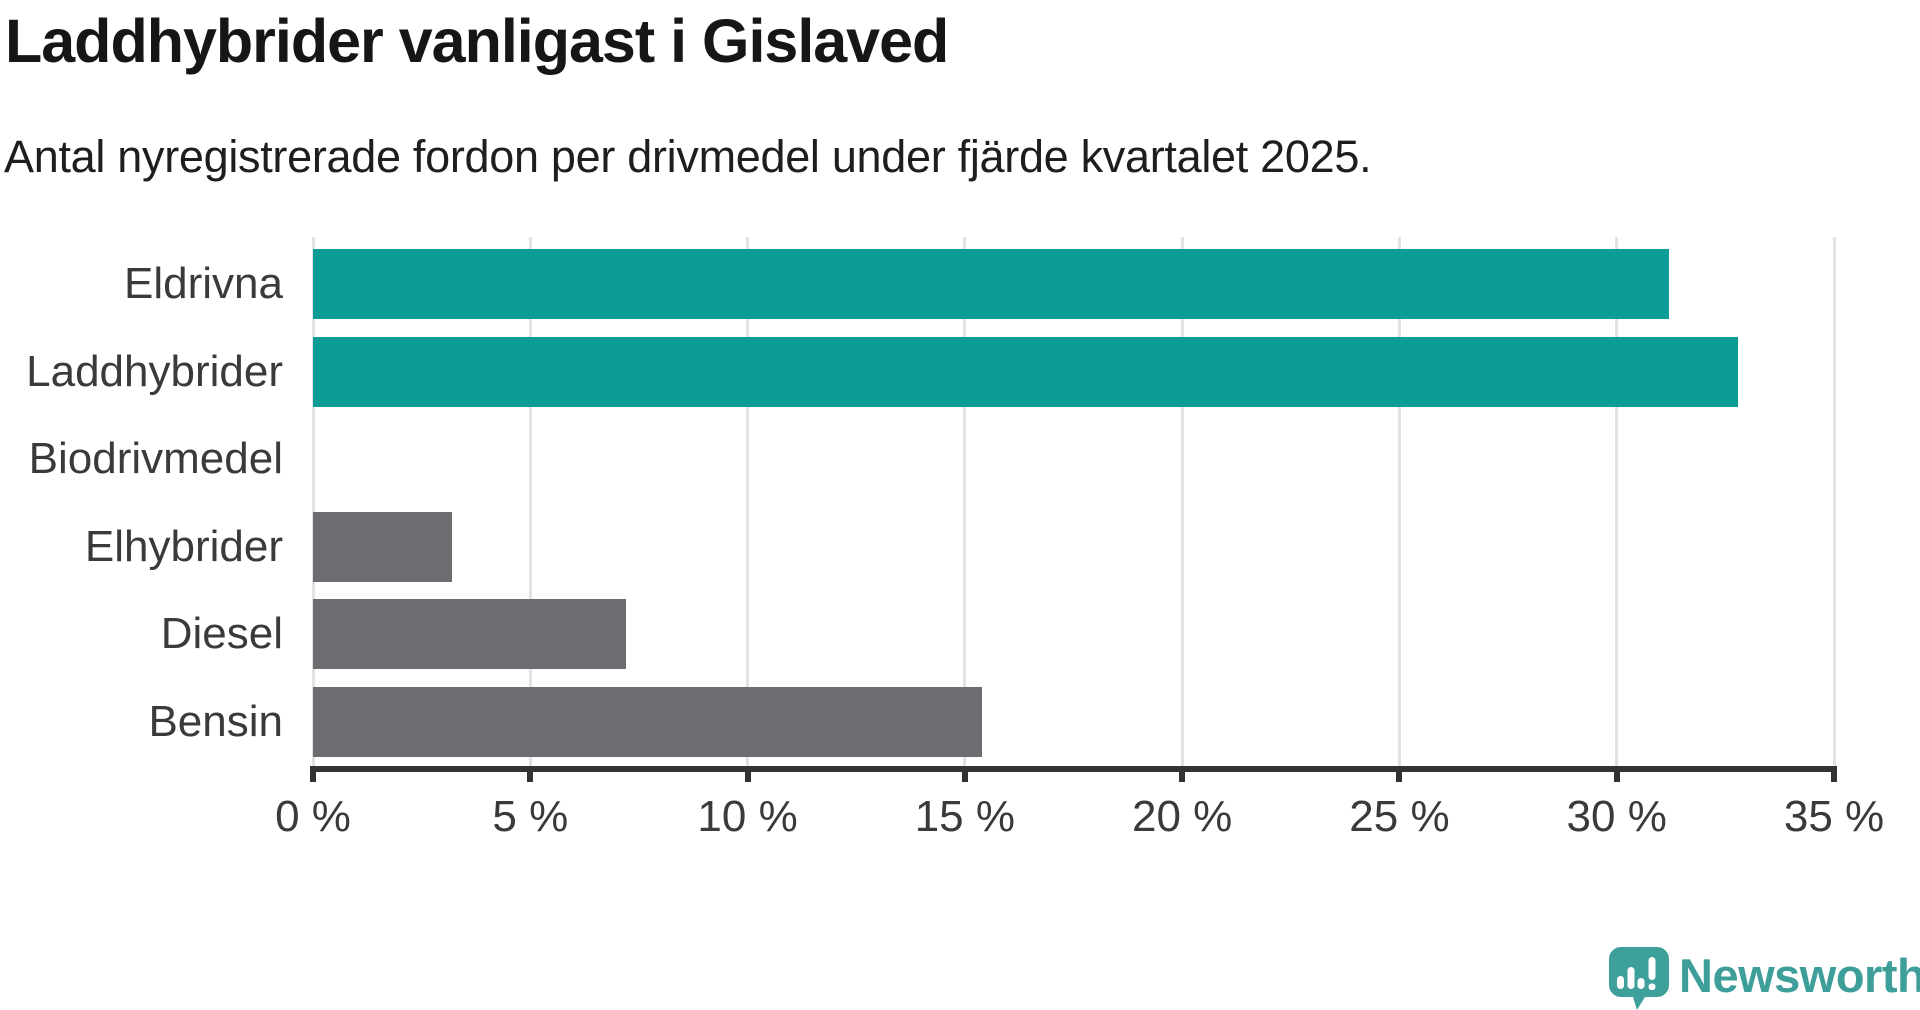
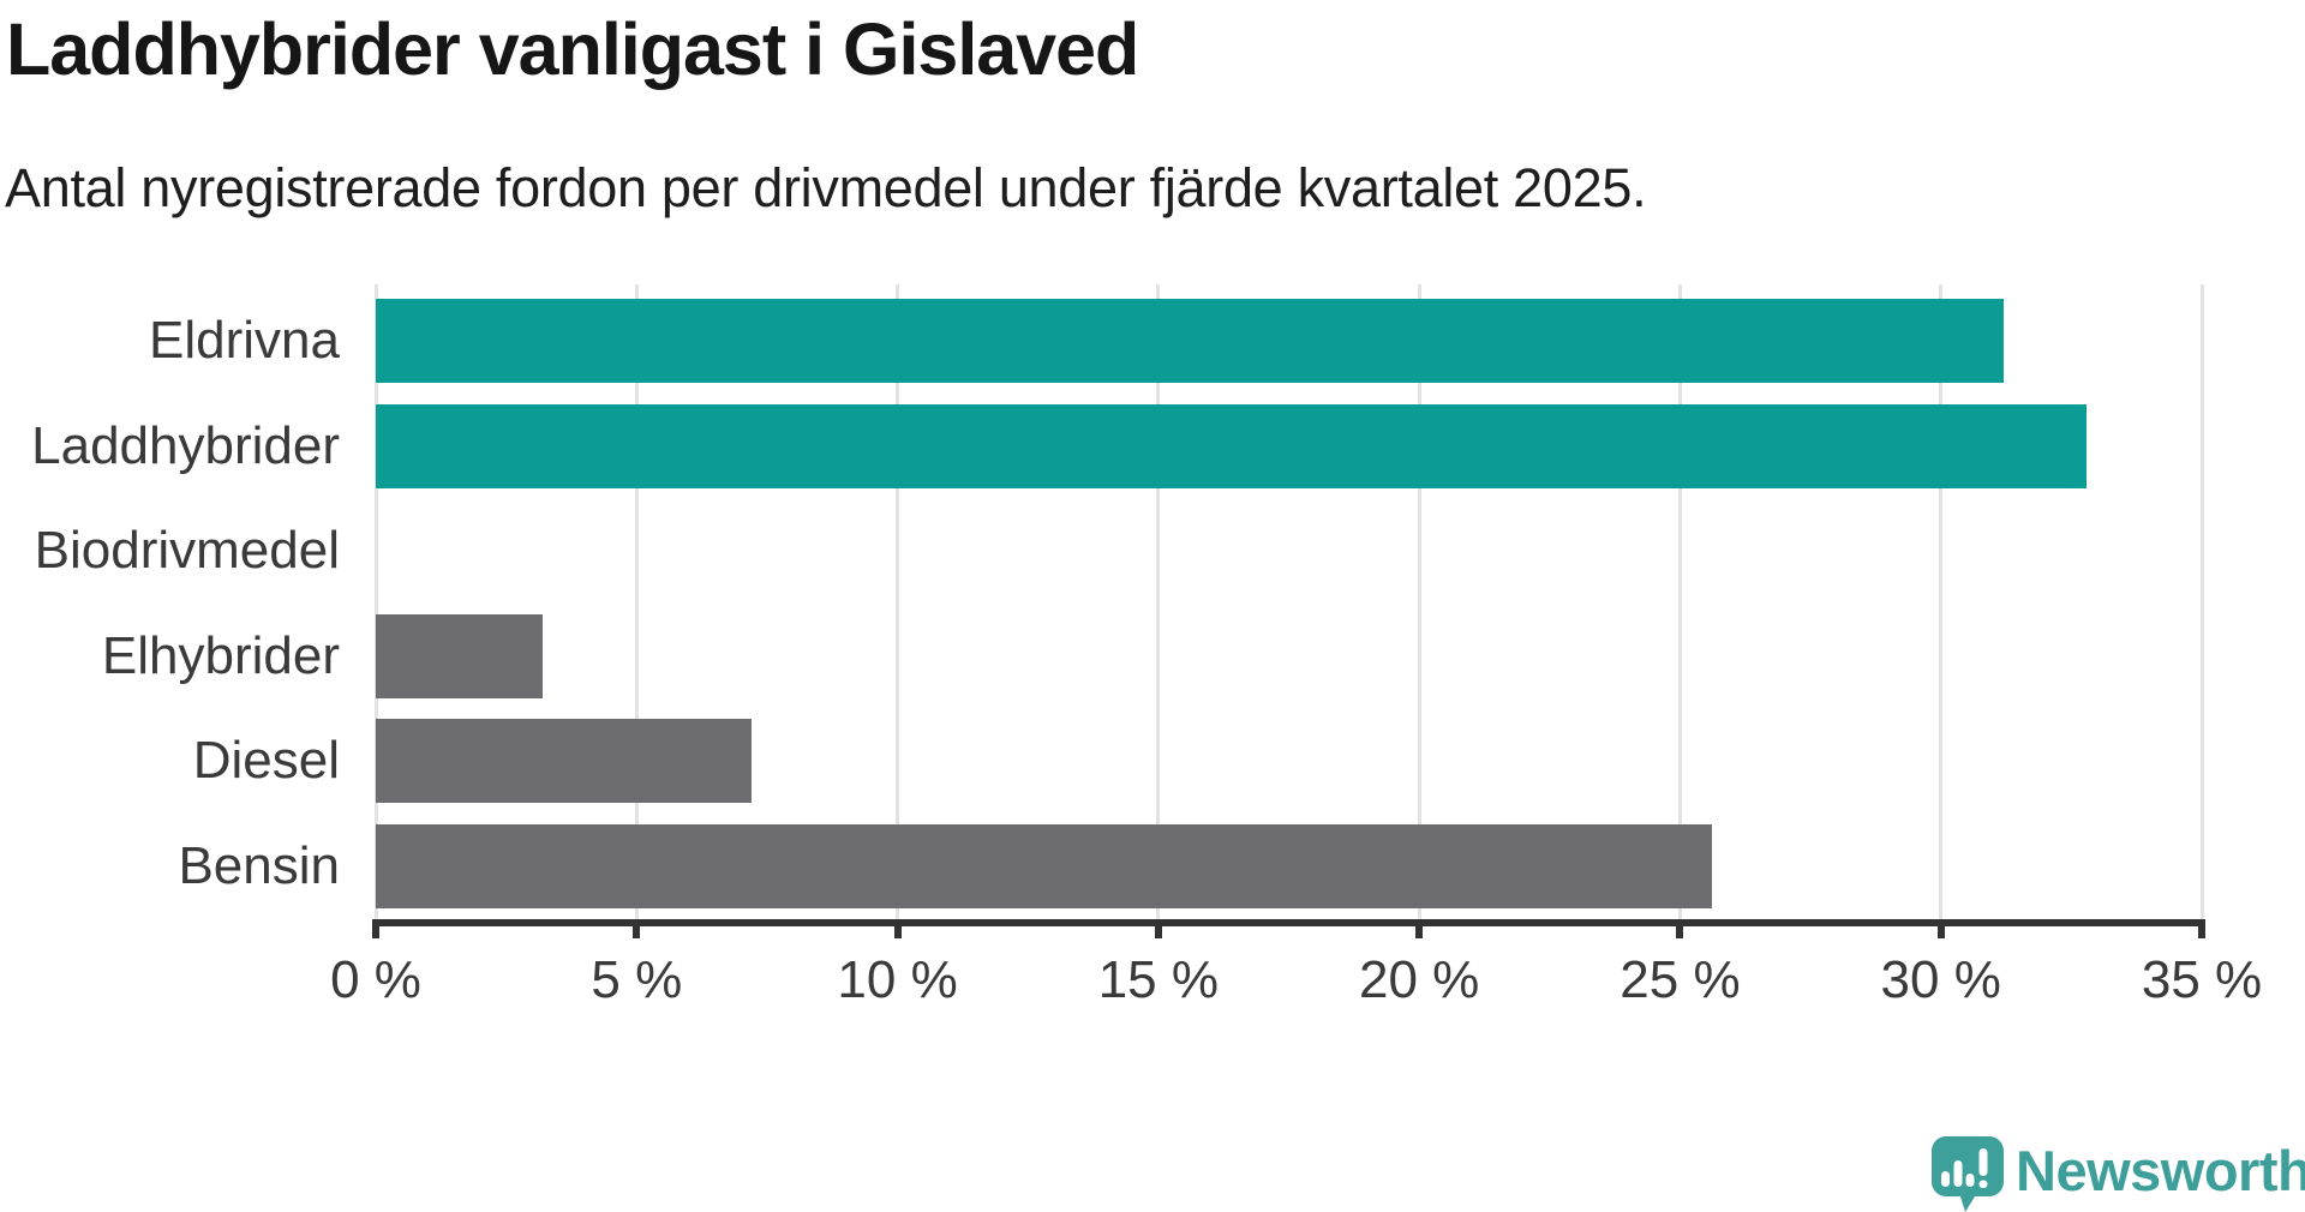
Bensin: 15.4% -> 25.6%
